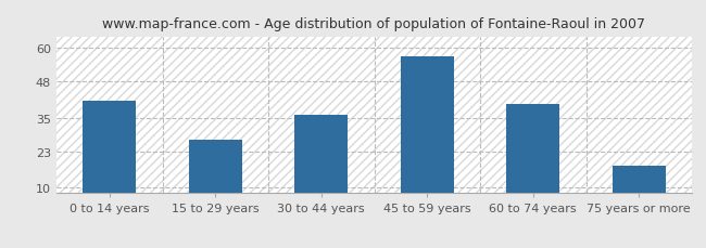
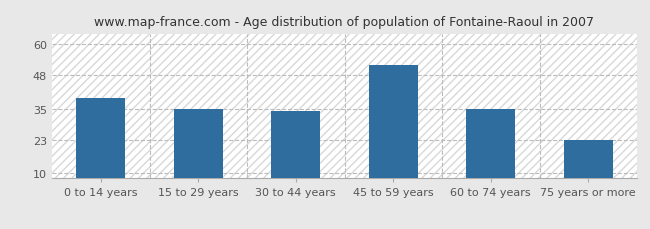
0 to 14 years: 41 -> 39
15 to 29 years: 27 -> 35
30 to 44 years: 36 -> 34
45 to 59 years: 57 -> 52
60 to 74 years: 40 -> 35
75 years or more: 18 -> 23
